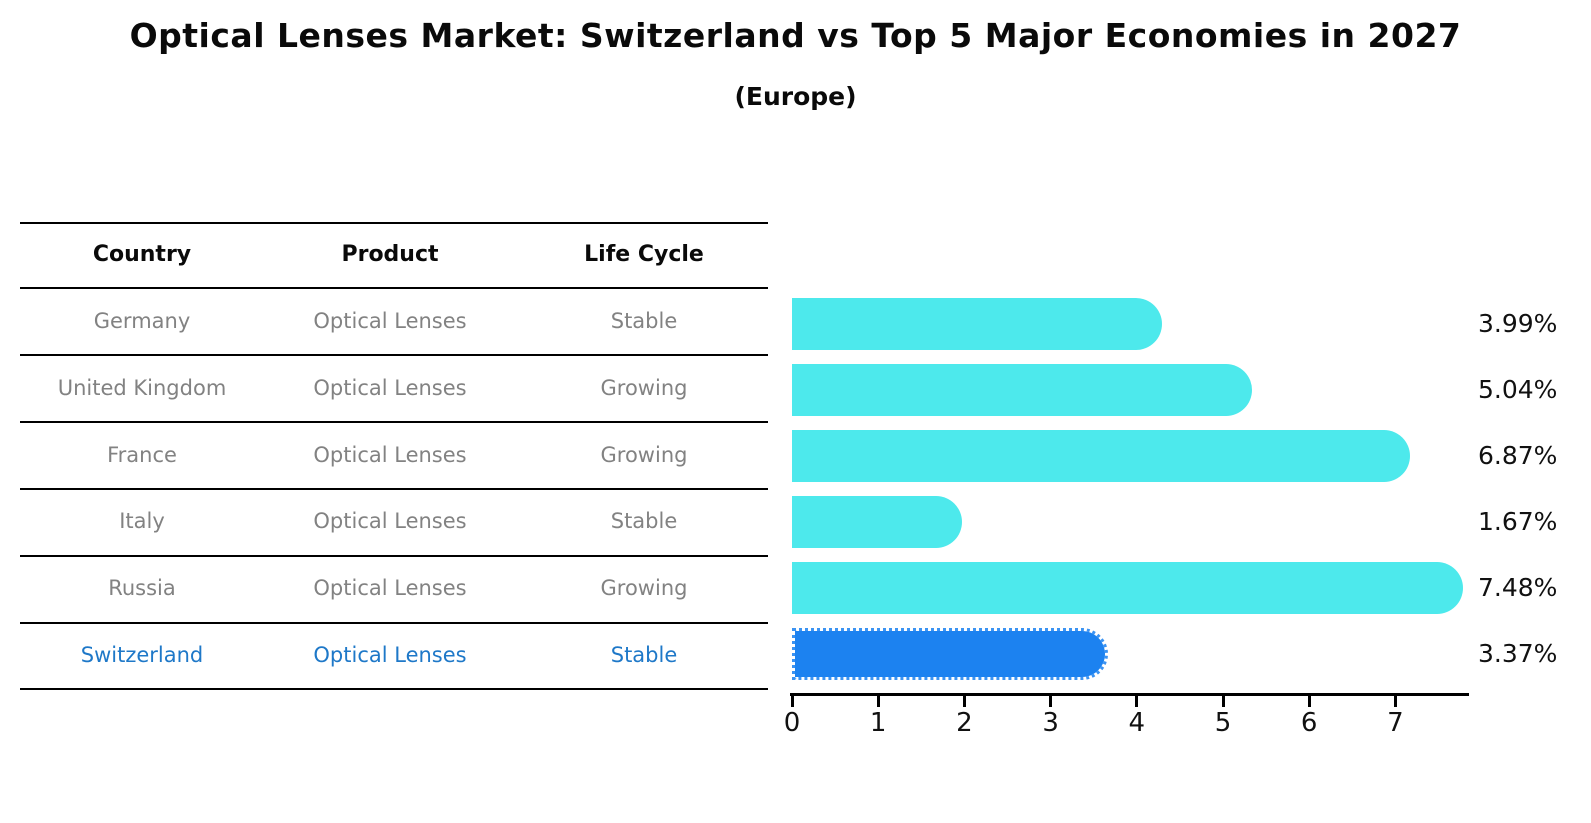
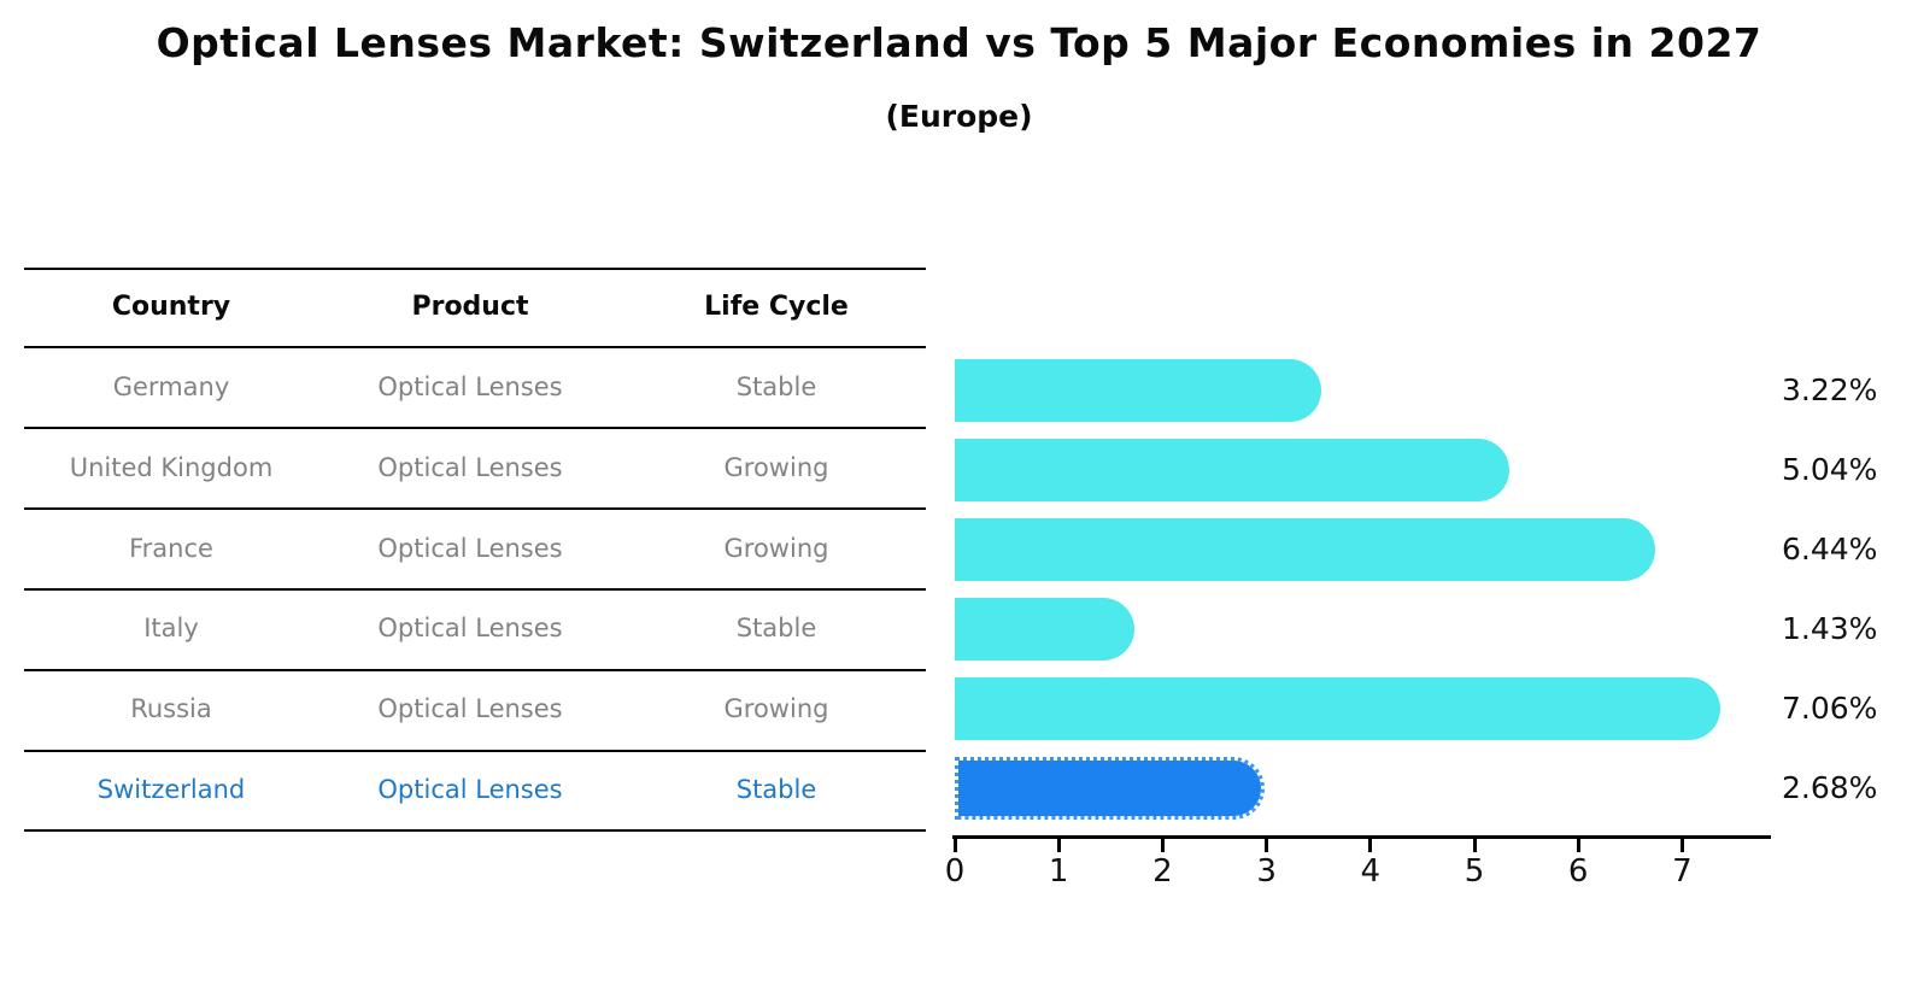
Germany: 3.99% -> 3.22%
France: 6.87% -> 6.44%
Italy: 1.67% -> 1.43%
Russia: 7.48% -> 7.06%
Switzerland: 3.37% -> 2.68%
